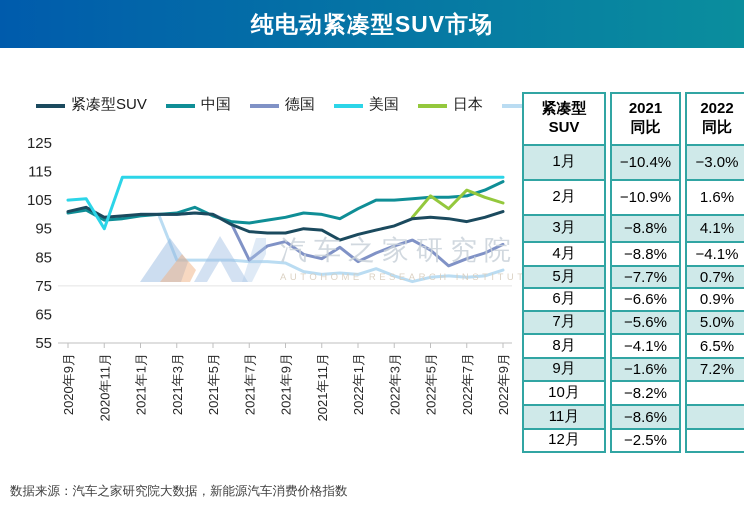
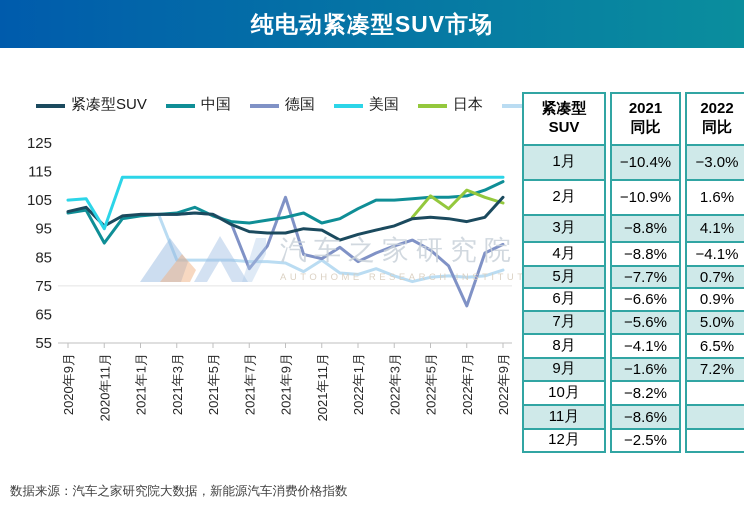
紧凑型SUV/2020年11月: 99 -> 96
中国/2020年11月: 98 -> 90
德国/2021年7月: 84 -> 81
德国/2021年9月: 90 -> 106
中国/2021年11月: 100 -> 97
其他/2021年11月: 79 -> 84
德国/2022年7月: 84 -> 68
紧凑型SUV/2022年9月: 101 -> 106
